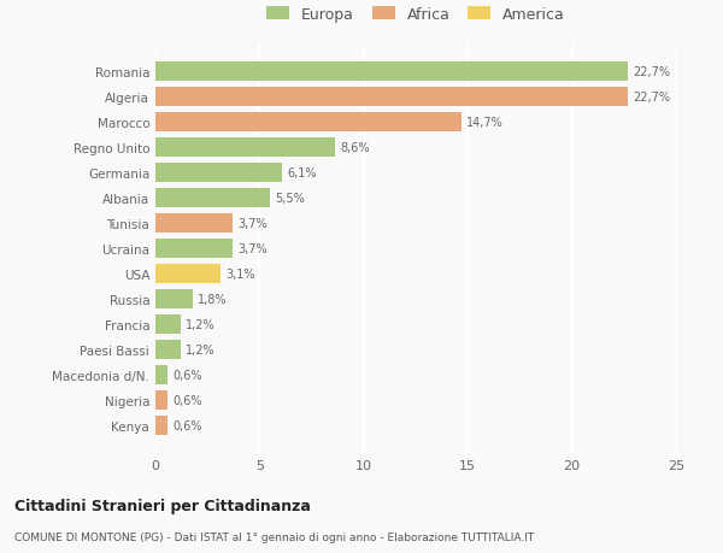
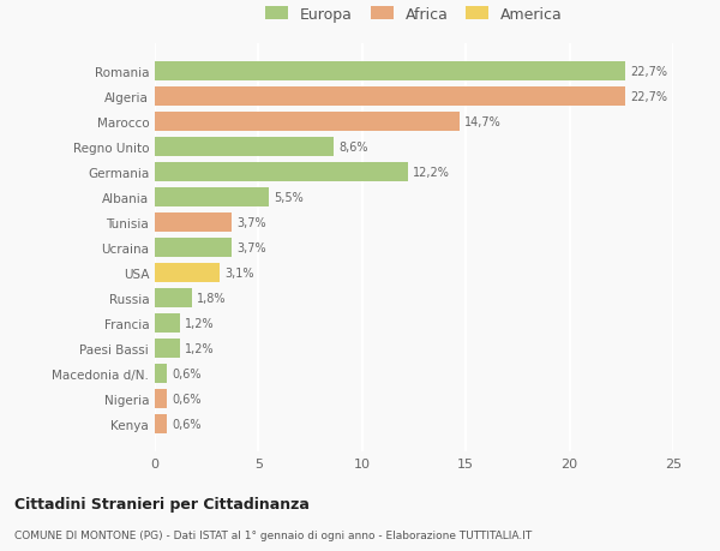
Germania: 6,1% -> 12,2%
